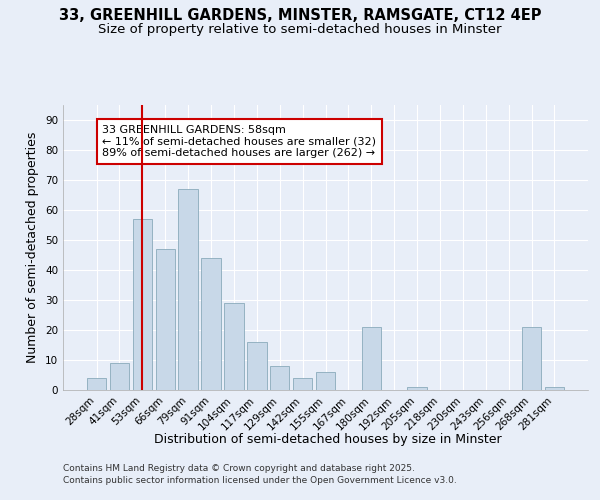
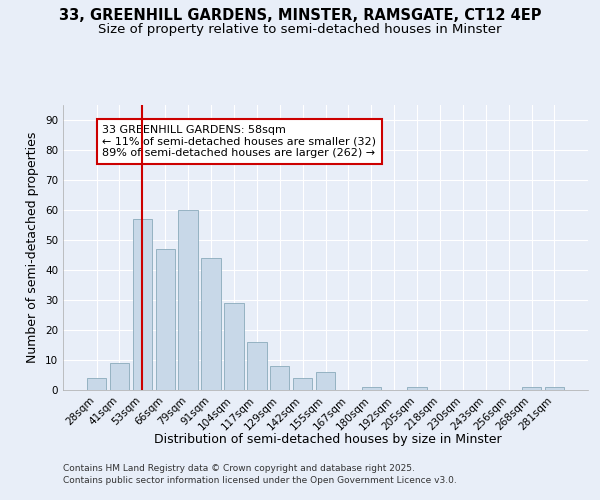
79sqm: 67 -> 60
180sqm: 21 -> 1
268sqm: 21 -> 1
